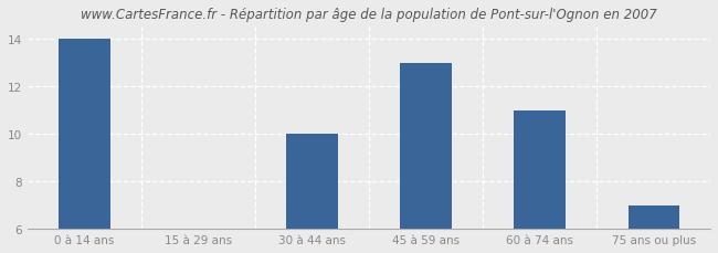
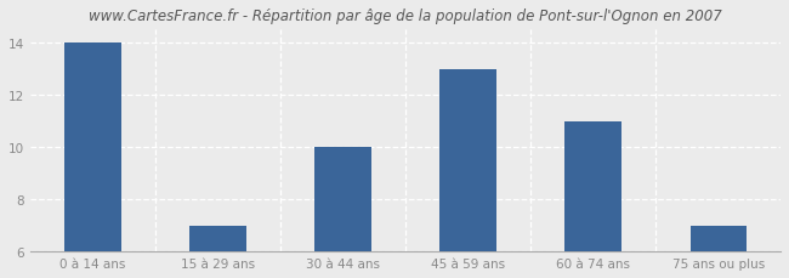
15 à 29 ans: 6 -> 7
